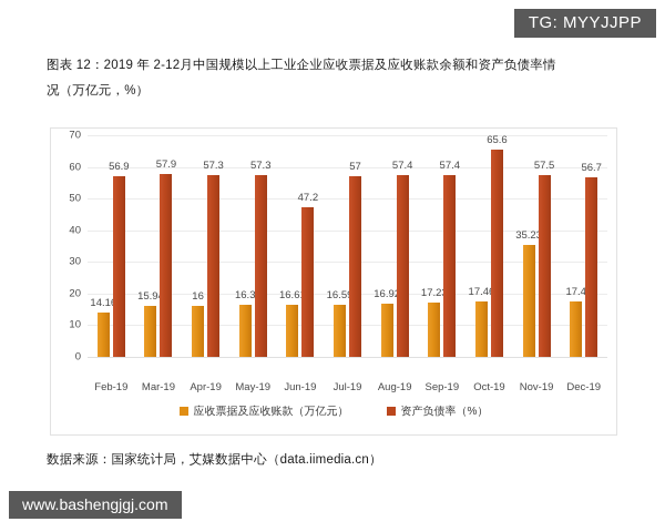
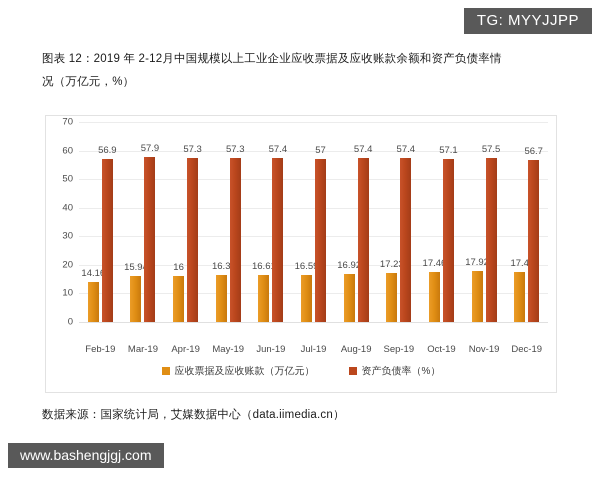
资产负债率（%）/Jun-19: 47.2 -> 57.4
资产负债率（%）/Oct-19: 65.6 -> 57.1
应收票据及应收账款（万亿元）/Nov-19: 35.23 -> 17.92
